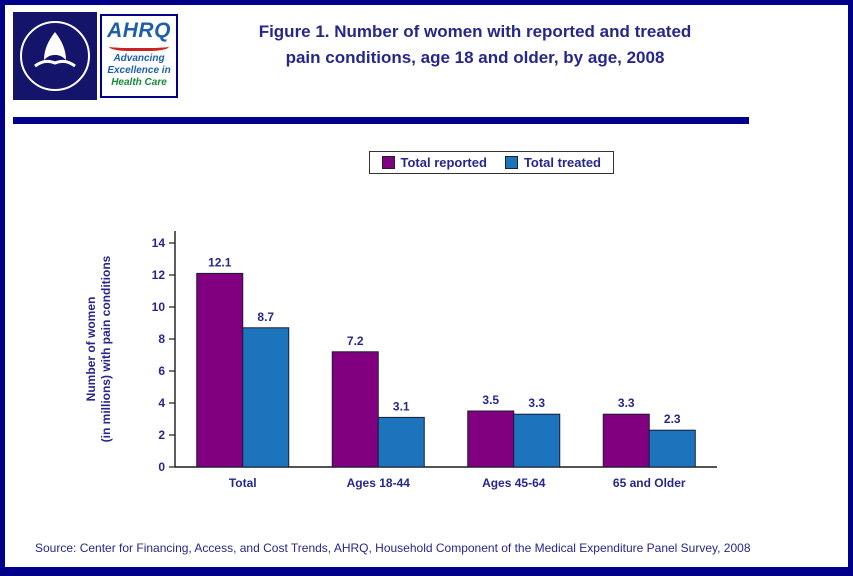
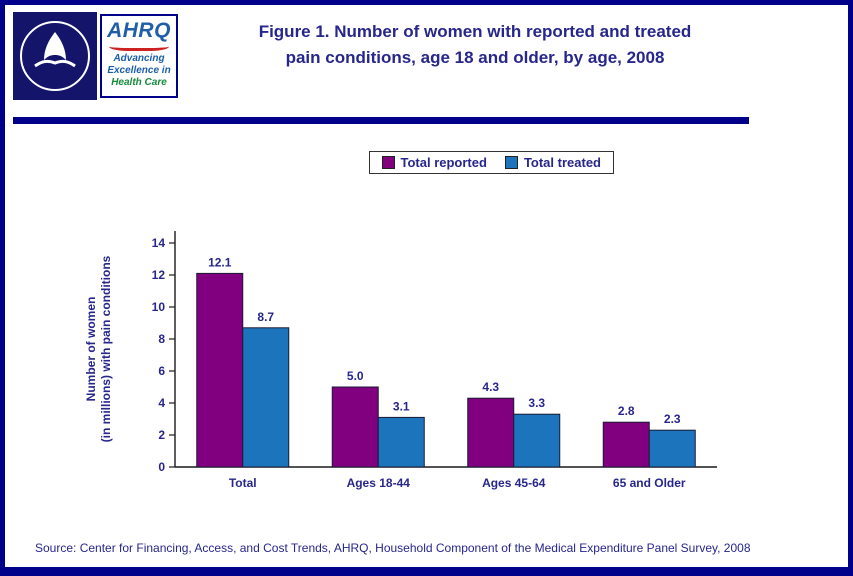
Total reported/Ages 18-44: 7.2 -> 5.0
Total reported/Ages 45-64: 3.5 -> 4.3
Total reported/65 and Older: 3.3 -> 2.8
